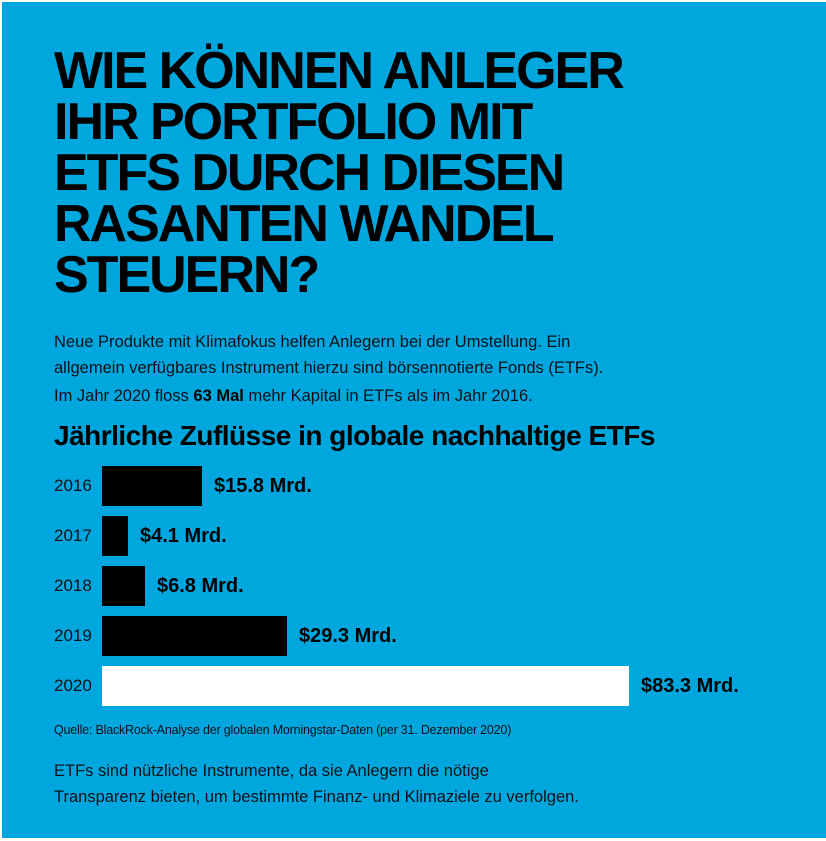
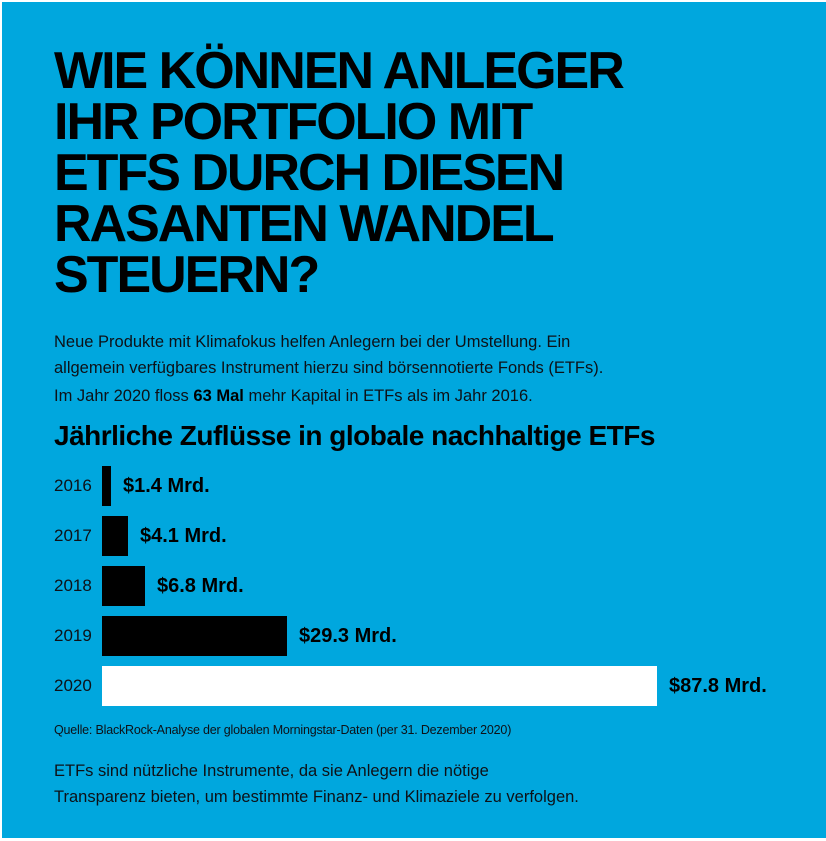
2016: $15.8 -> $1.4
2020: $83.3 -> $87.8
